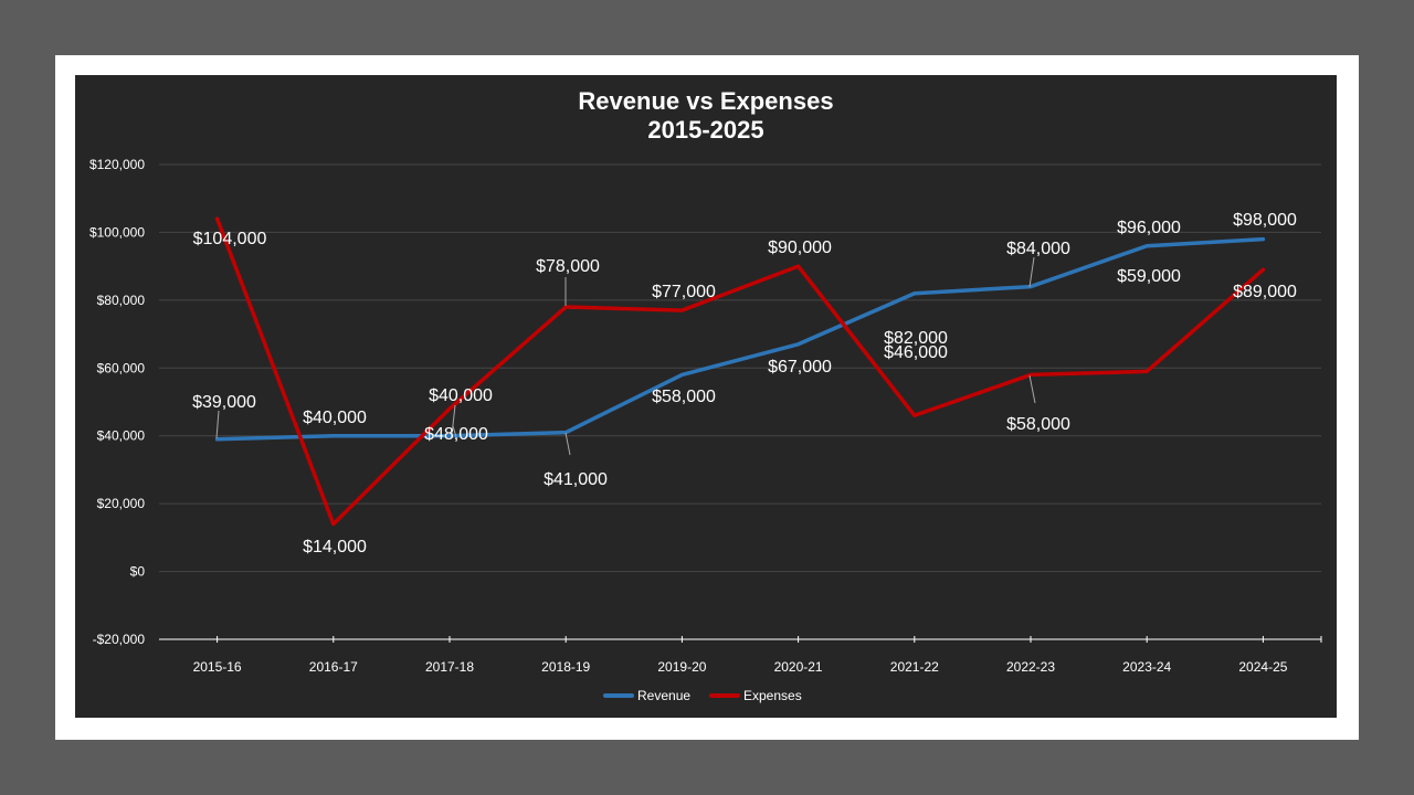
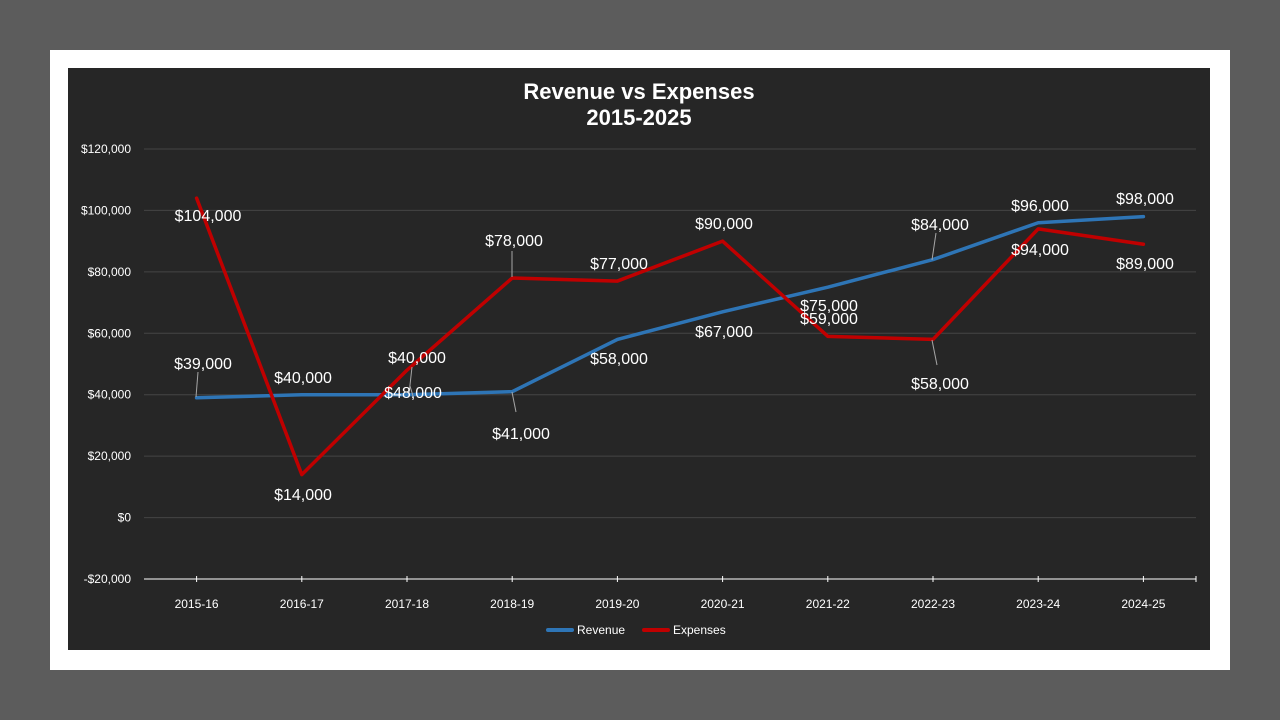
Revenue/2021-22: $82,000 -> $75,000
Expenses/2021-22: $46,000 -> $59,000
Expenses/2023-24: $59,000 -> $94,000
